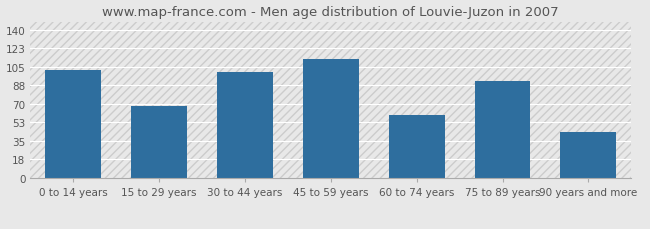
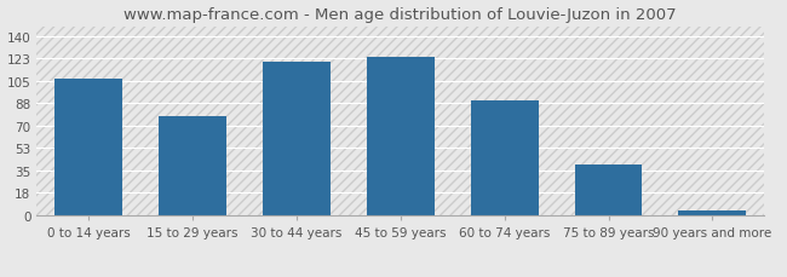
0 to 14 years: 102 -> 107
15 to 29 years: 68 -> 78
30 to 44 years: 100 -> 120
45 to 59 years: 113 -> 124
60 to 74 years: 60 -> 90
75 to 89 years: 92 -> 40
90 years and more: 44 -> 4
